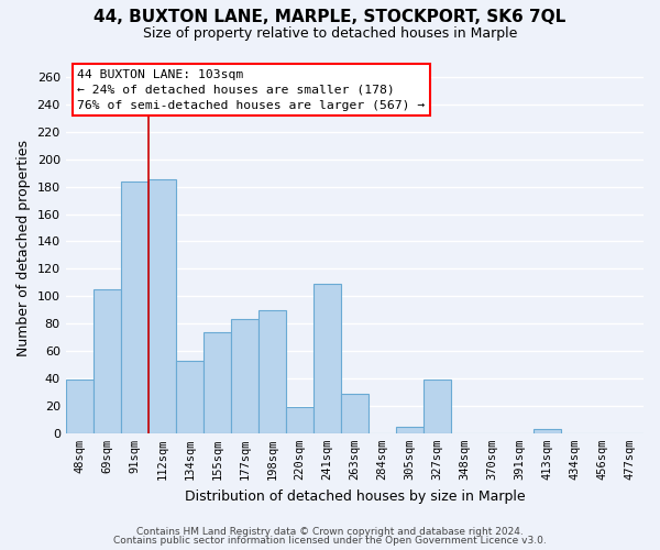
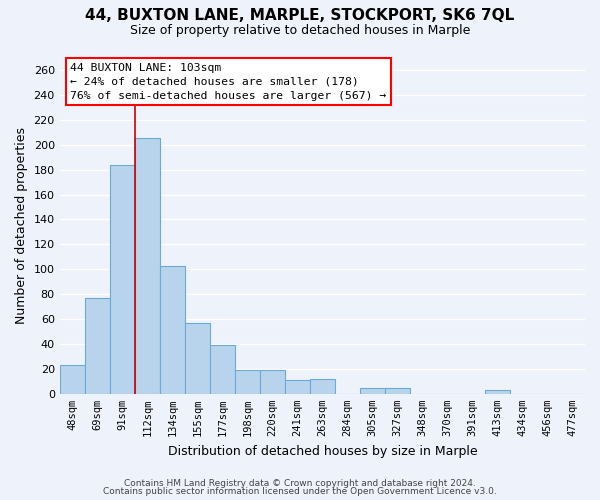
48sqm: 39 -> 23
69sqm: 105 -> 77
112sqm: 185 -> 205
134sqm: 53 -> 103
155sqm: 74 -> 57
177sqm: 83 -> 39
198sqm: 90 -> 19
241sqm: 109 -> 11
263sqm: 29 -> 12
327sqm: 39 -> 5
